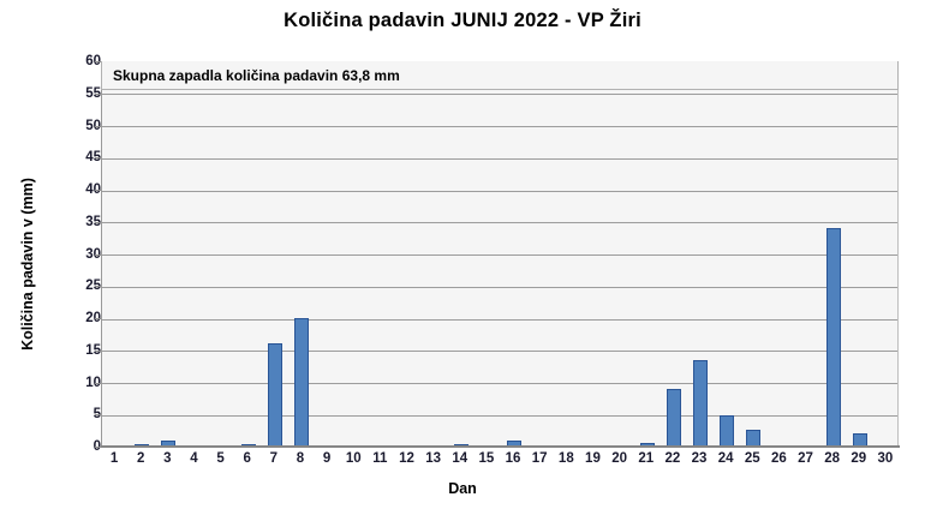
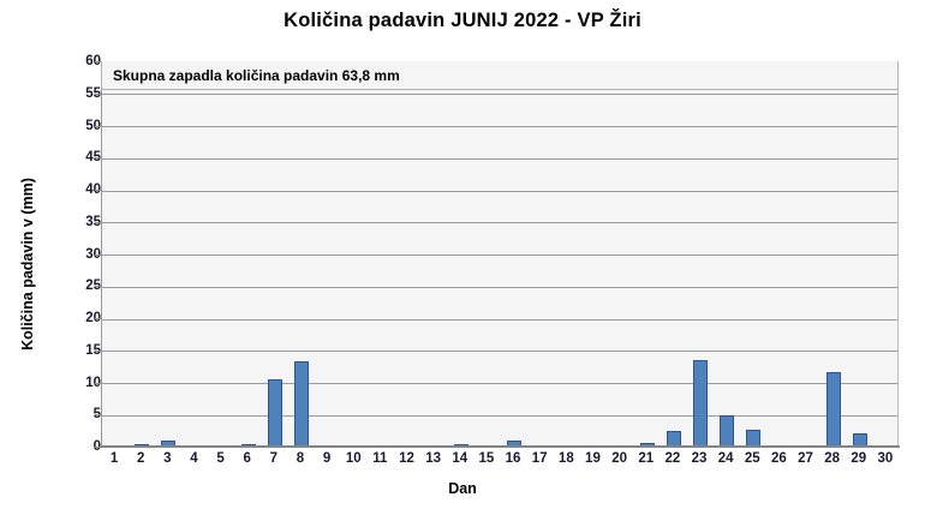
7: 16 -> 10
8: 20 -> 13
22: 9 -> 2
28: 34 -> 12
